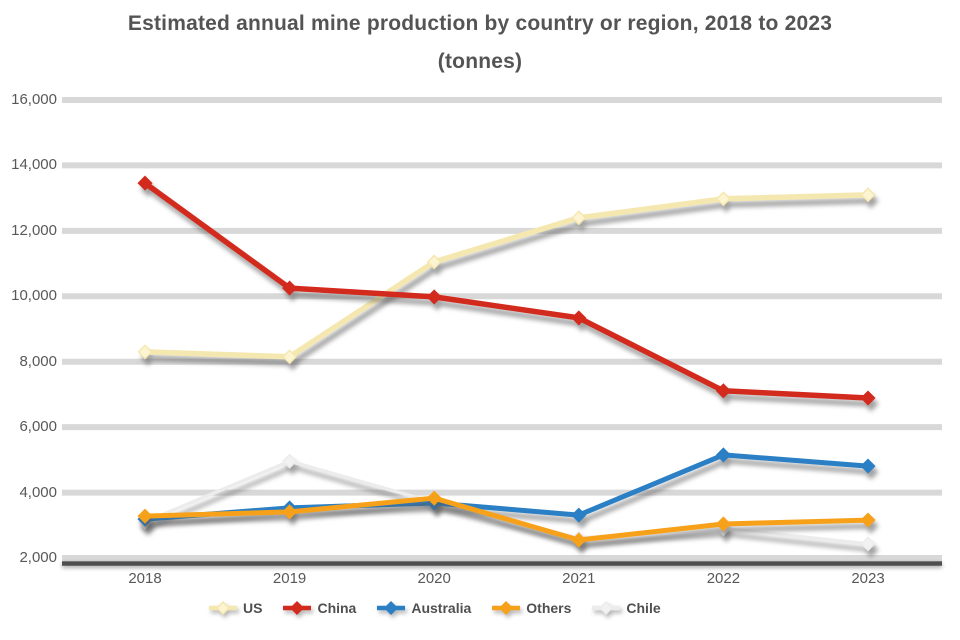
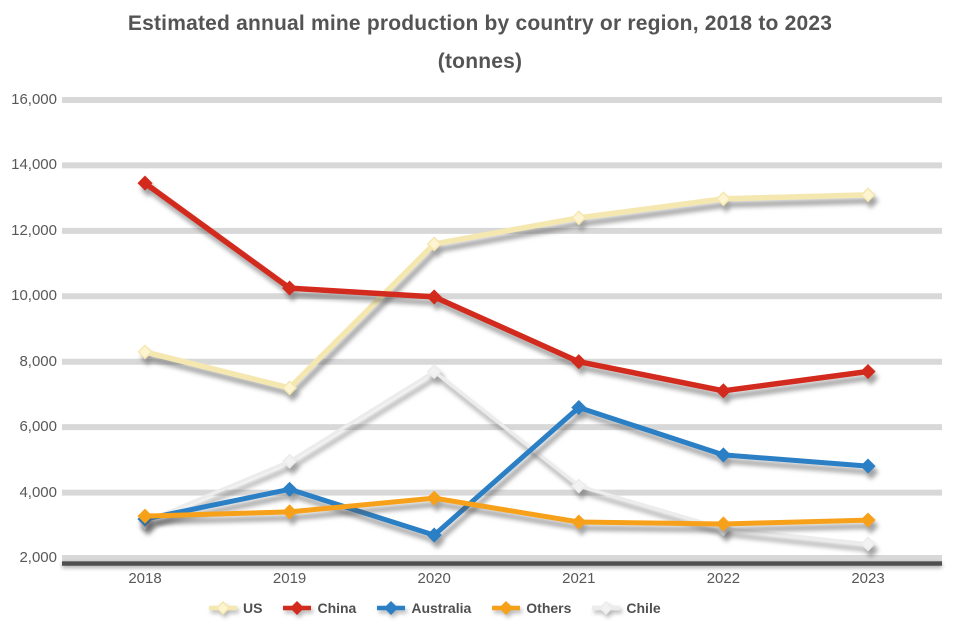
Australia/2019: 3500 -> 4100
US/2019: 8200 -> 7200
Chile/2020: 3700 -> 7700
Australia/2020: 3700 -> 2700
US/2020: 11000 -> 11600
Chile/2021: 2600 -> 4200
Australia/2021: 3300 -> 6600
Others/2021: 2600 -> 3100
China/2021: 9300 -> 8000
China/2023: 6900 -> 7700
